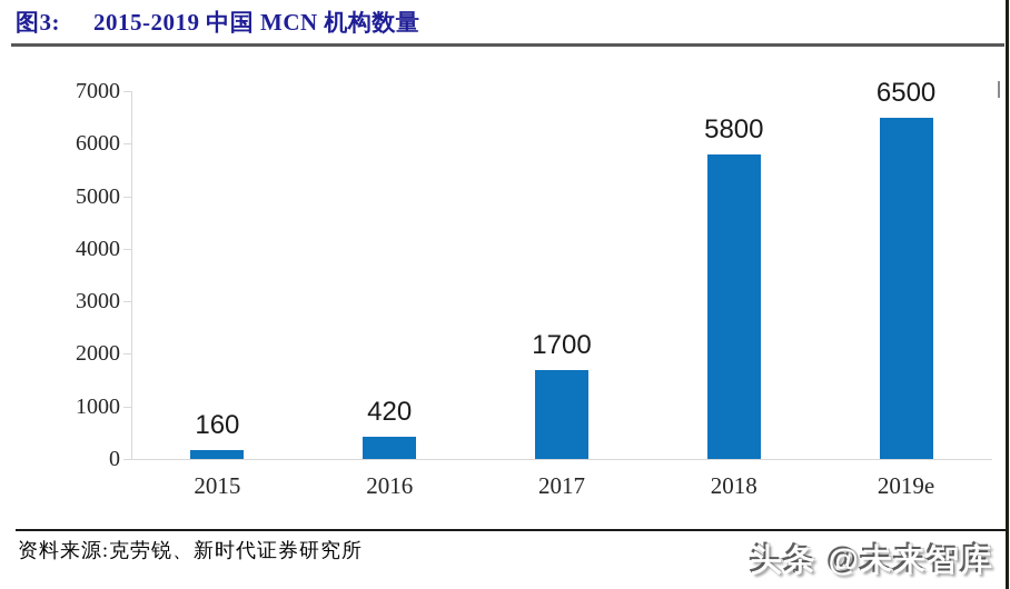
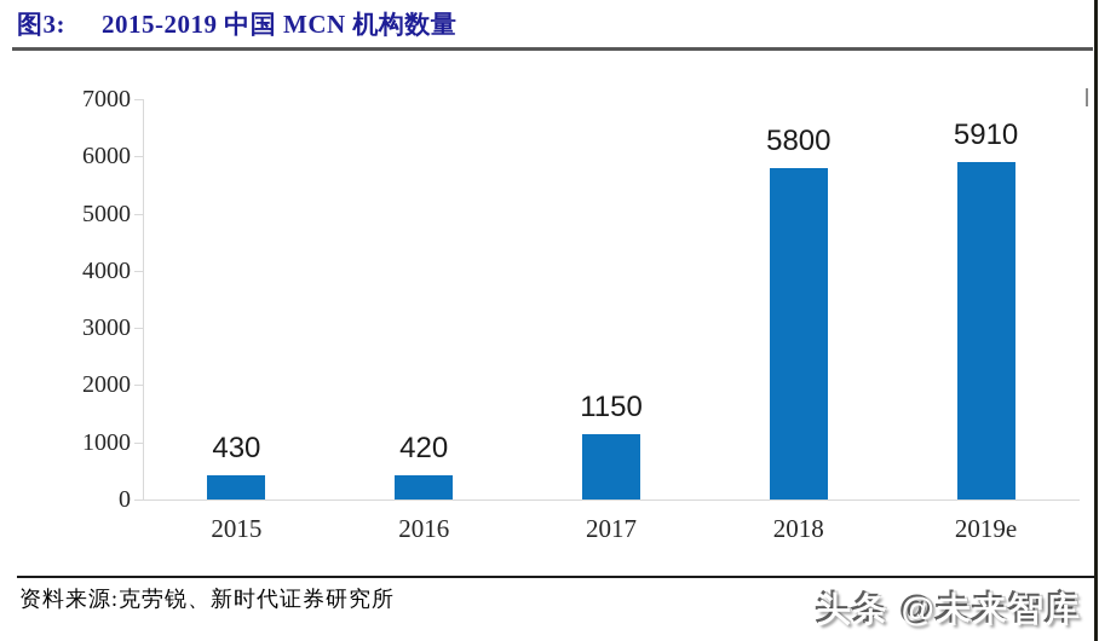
2015: 160 -> 430
2017: 1700 -> 1150
2019e: 6500 -> 5910
